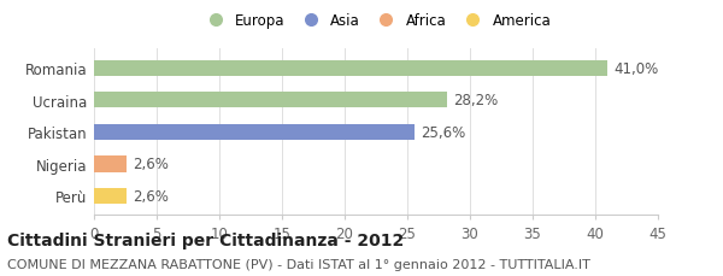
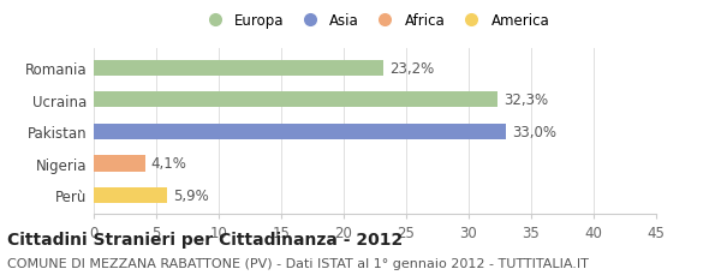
Romania: 41,0% -> 23,2%
Ucraina: 28,2% -> 32,3%
Pakistan: 25,6% -> 33,0%
Nigeria: 2,6% -> 4,1%
Perù: 2,6% -> 5,9%
